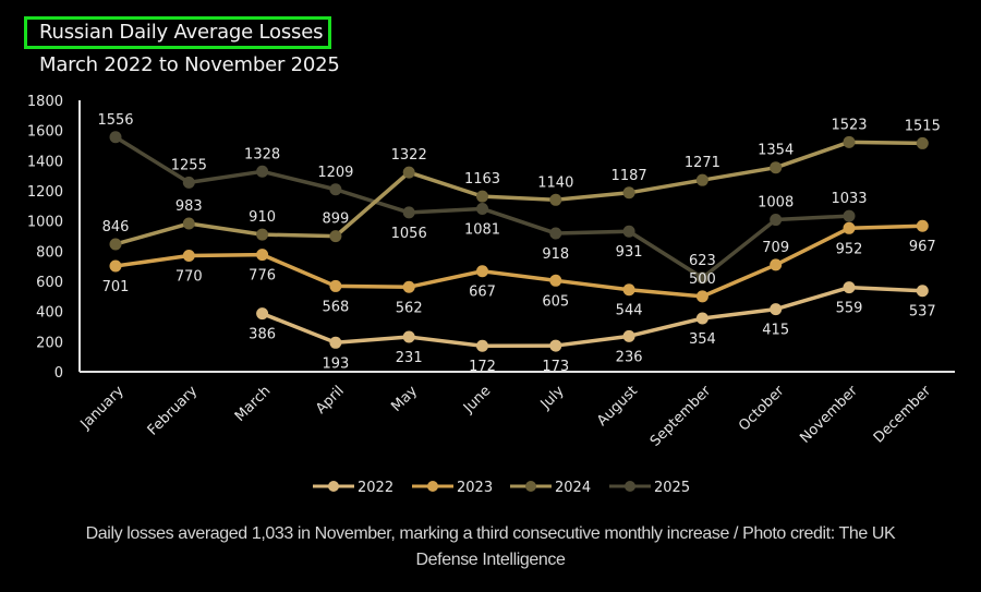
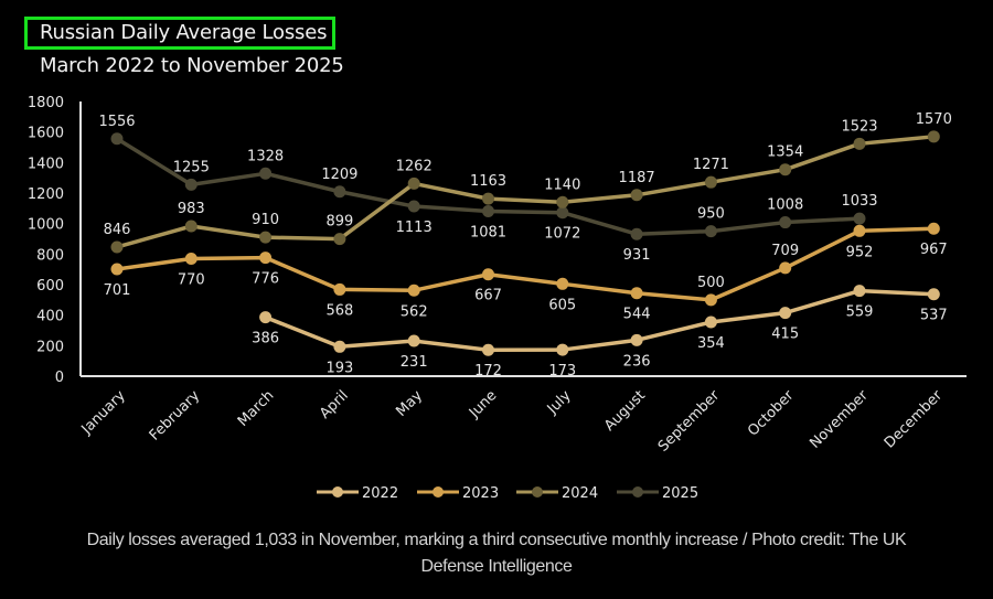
2024/May: 1322 -> 1262
2025/May: 1056 -> 1113
2025/July: 918 -> 1072
2025/September: 623 -> 950
2024/December: 1515 -> 1570
